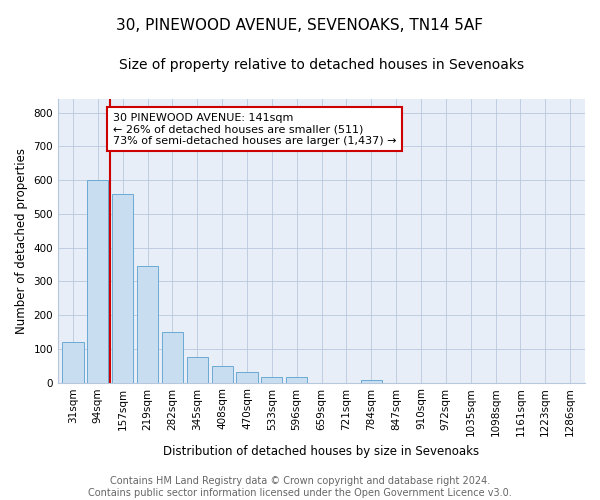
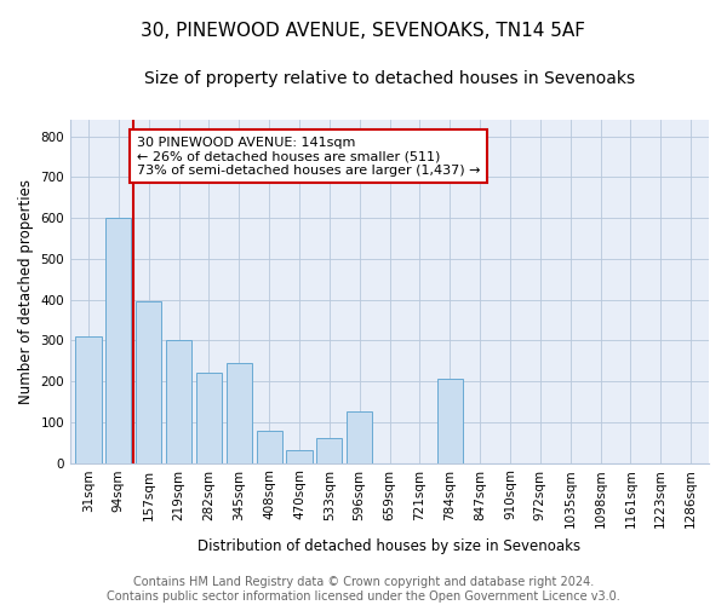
31sqm: 120 -> 310
157sqm: 560 -> 395
219sqm: 345 -> 300
282sqm: 150 -> 220
345sqm: 75 -> 245
408sqm: 50 -> 80
533sqm: 15 -> 60
596sqm: 15 -> 125
784sqm: 8 -> 205
